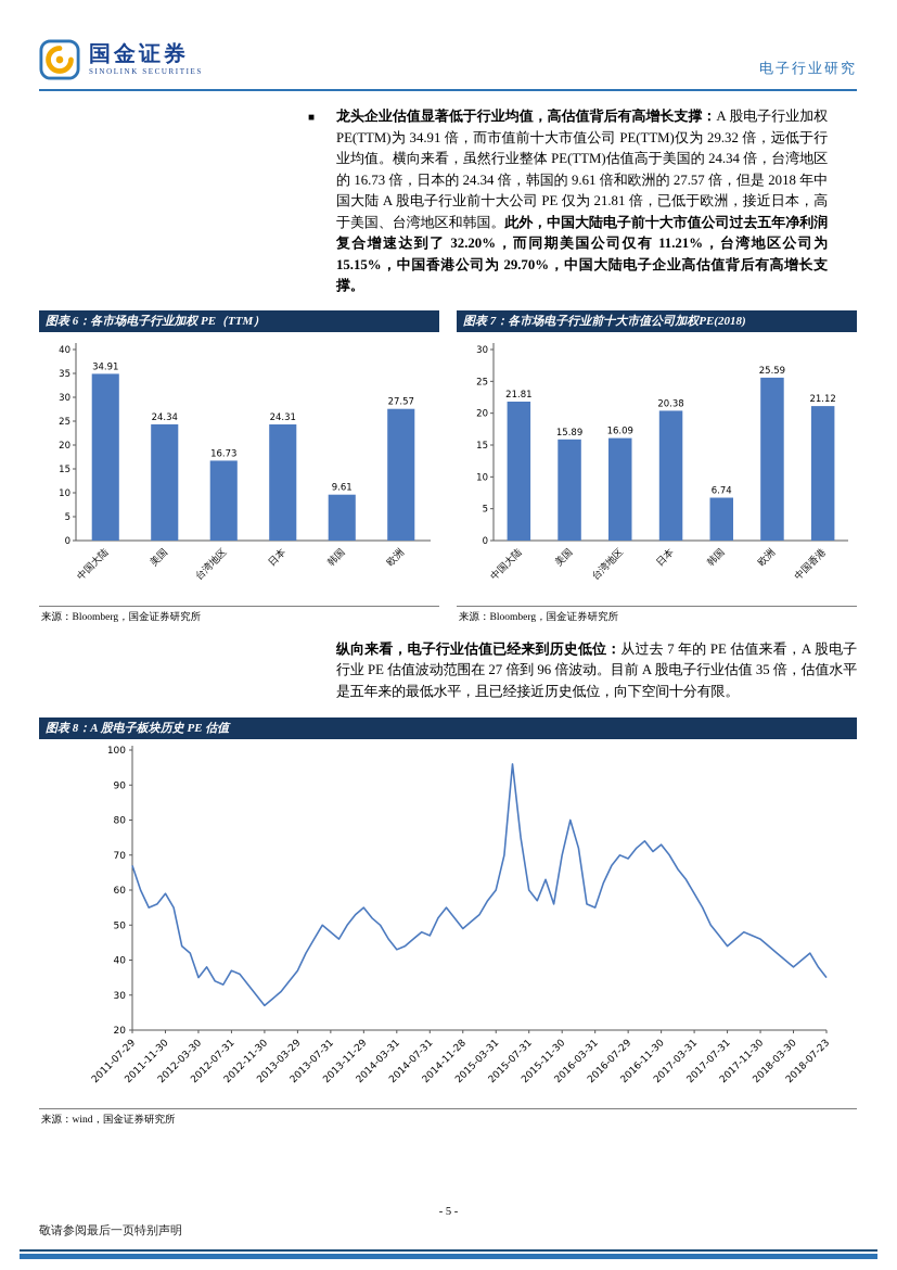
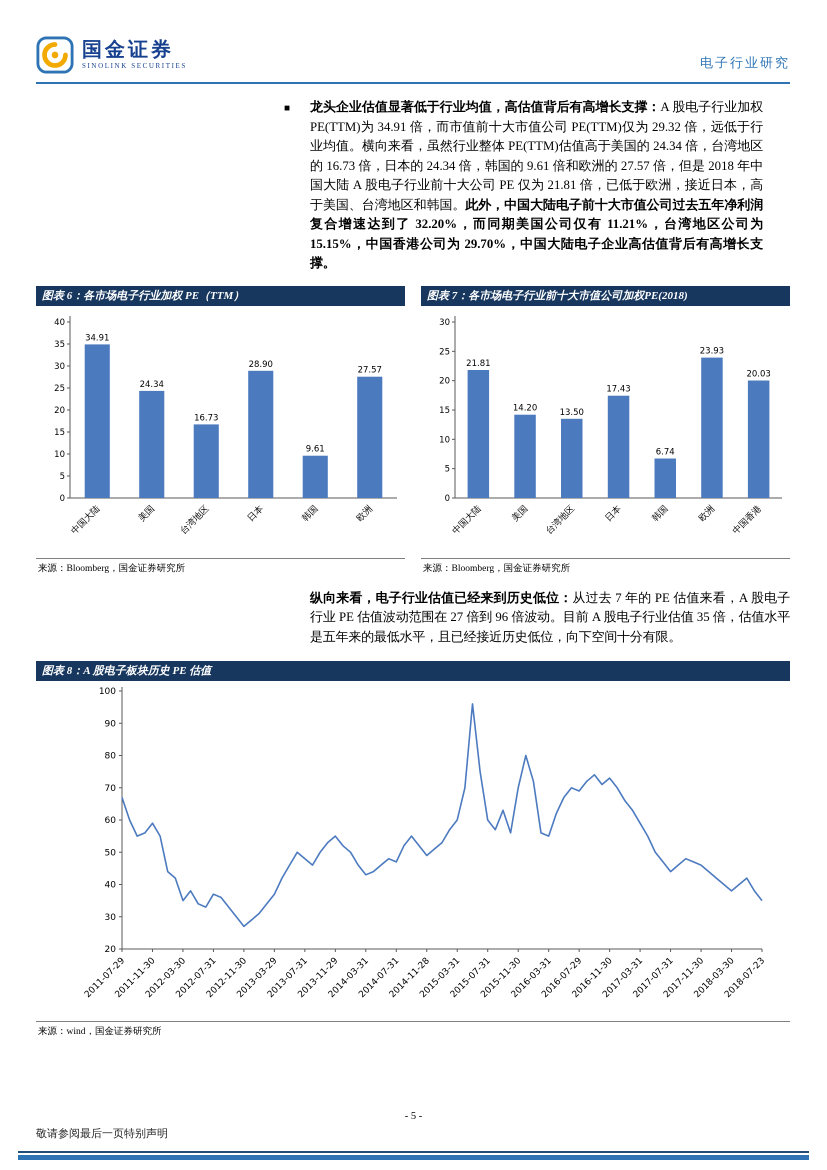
图表 6：各市场电子行业加权 PE（TTM）/日本: 24.31 -> 28.90
图表 7：各市场电子行业前十大市值公司加权PE(2018)/美国: 15.89 -> 14.20
图表 7：各市场电子行业前十大市值公司加权PE(2018)/台湾地区: 16.09 -> 13.50
图表 7：各市场电子行业前十大市值公司加权PE(2018)/日本: 20.38 -> 17.43
图表 7：各市场电子行业前十大市值公司加权PE(2018)/欧洲: 25.59 -> 23.93
图表 7：各市场电子行业前十大市值公司加权PE(2018)/中国香港: 21.12 -> 20.03
